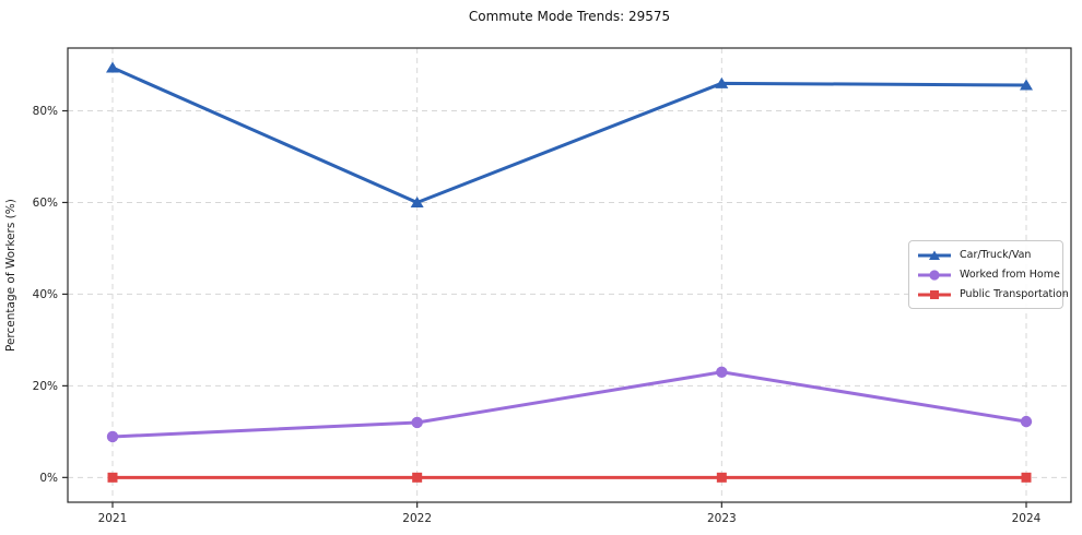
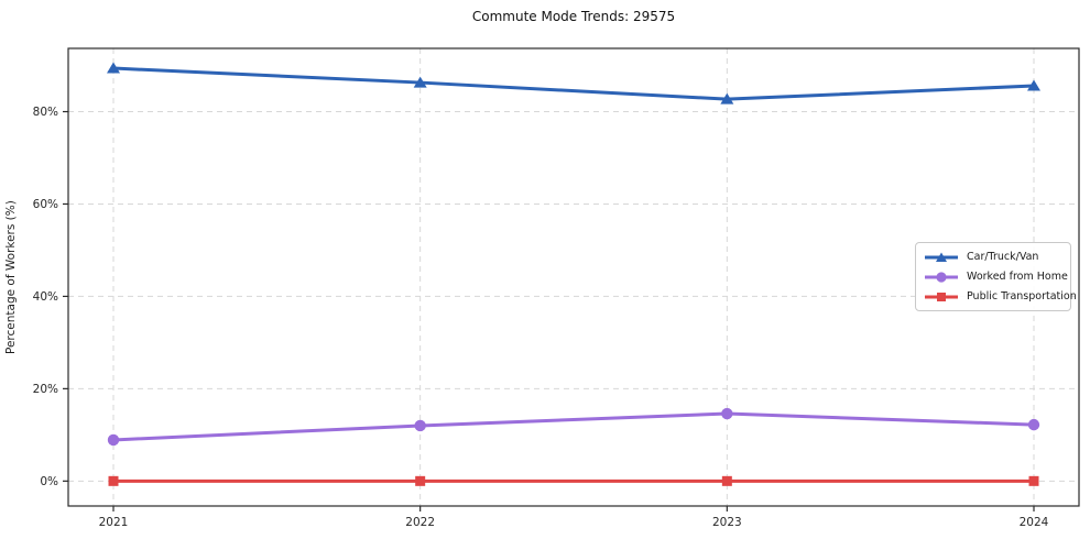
Car/Truck/Van/2022: 60% -> 86%
Car/Truck/Van/2023: 86% -> 83%
Worked from Home/2023: 23% -> 15%
